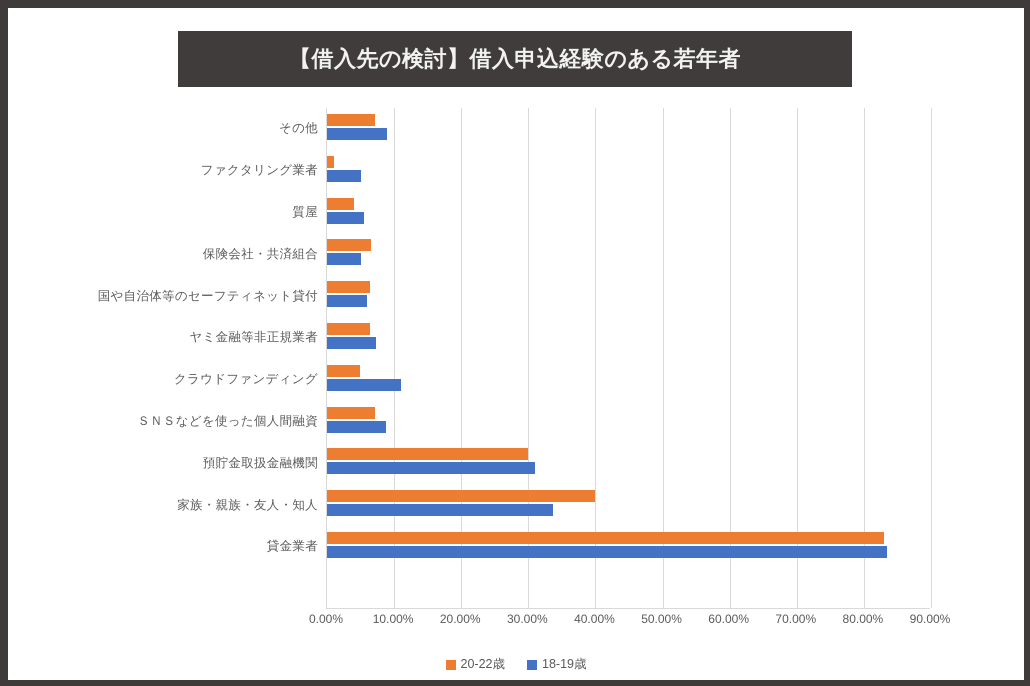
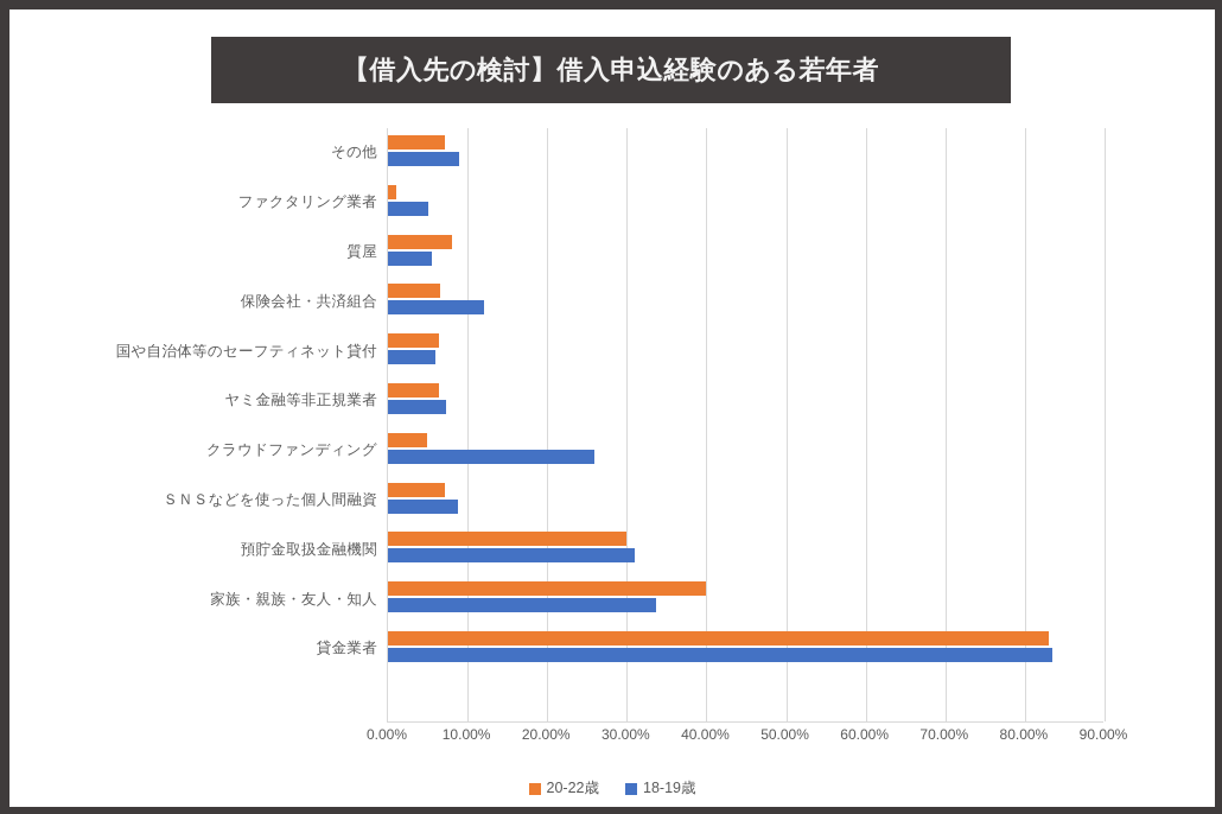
20-22歳/質屋: 4% -> 8%
18-19歳/保険会社・共済組合: 5% -> 12%
18-19歳/クラウドファンディング: 11% -> 26%
